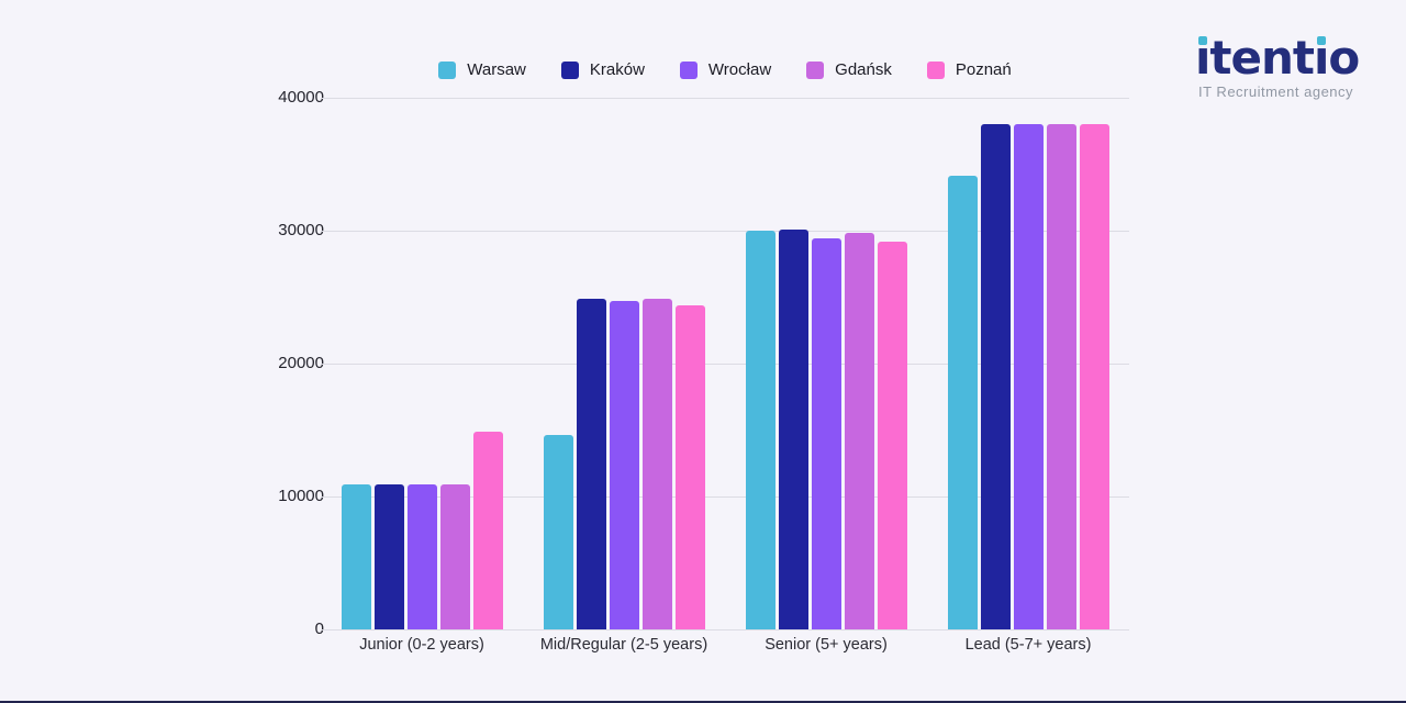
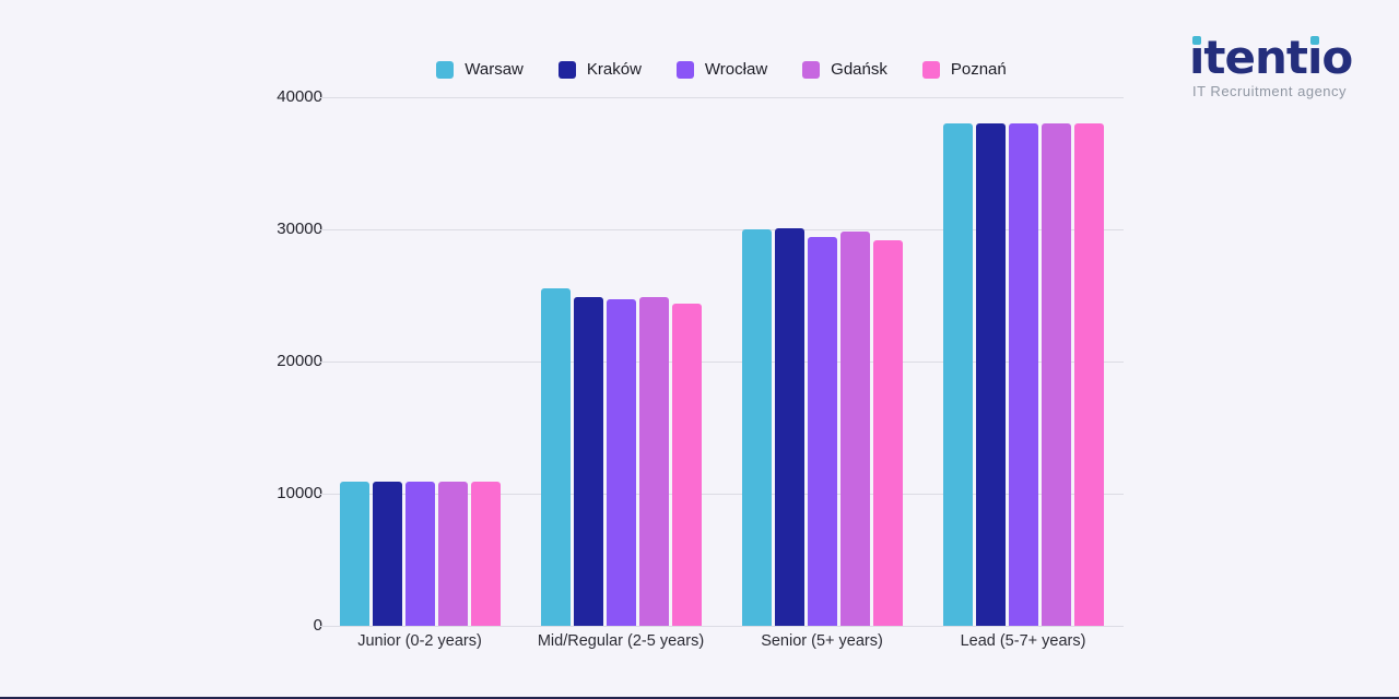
Poznań/Junior (0-2 years): 14900 -> 10900
Warsaw/Mid/Regular (2-5 years): 14600 -> 25500
Warsaw/Lead (5-7+ years): 34100 -> 38000
